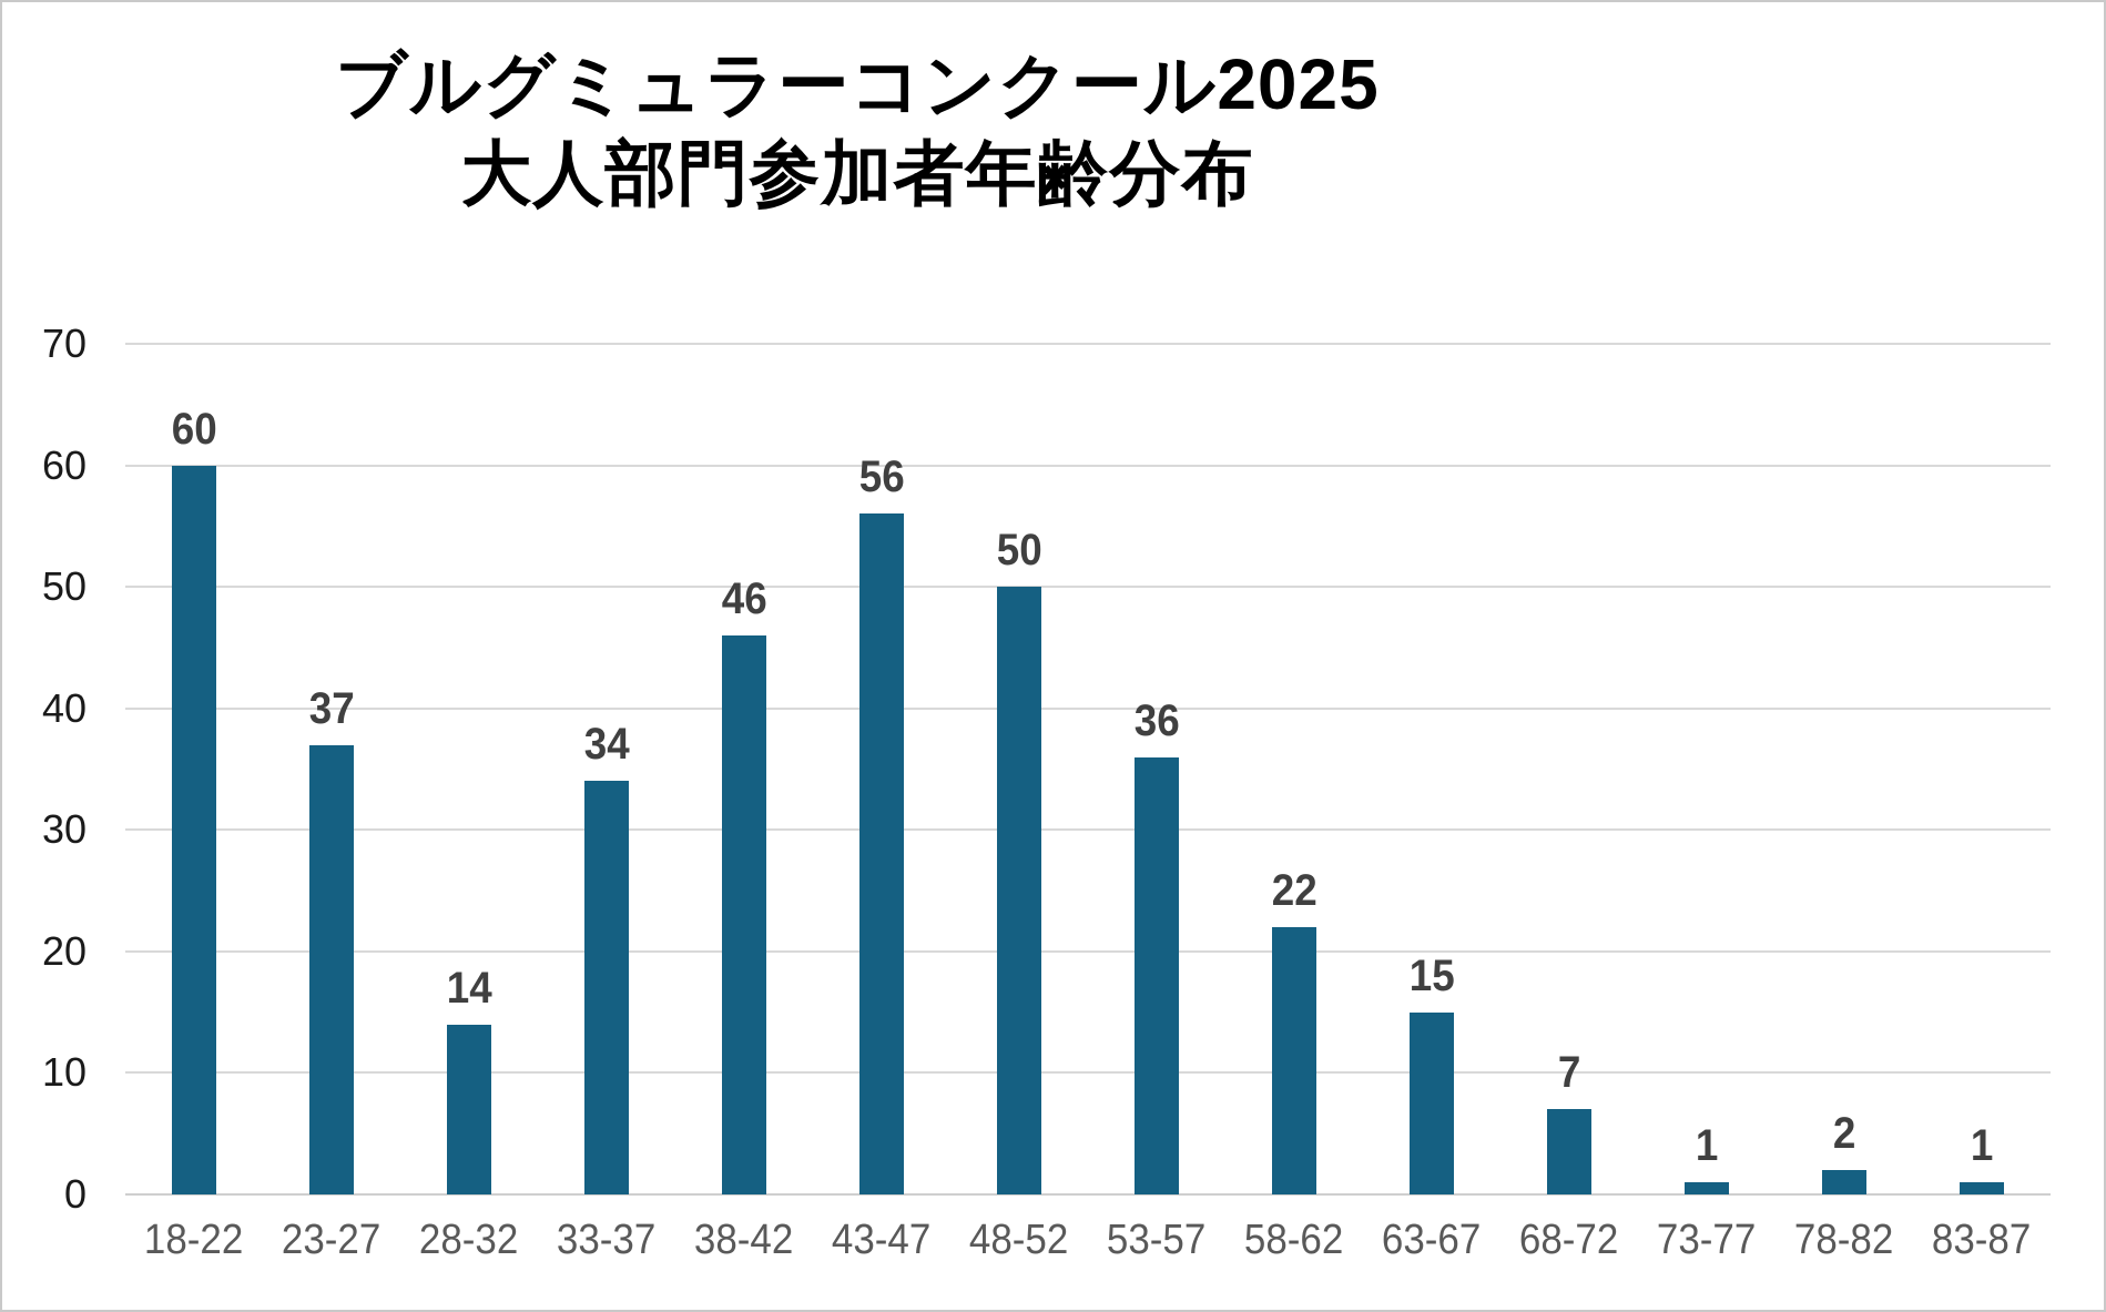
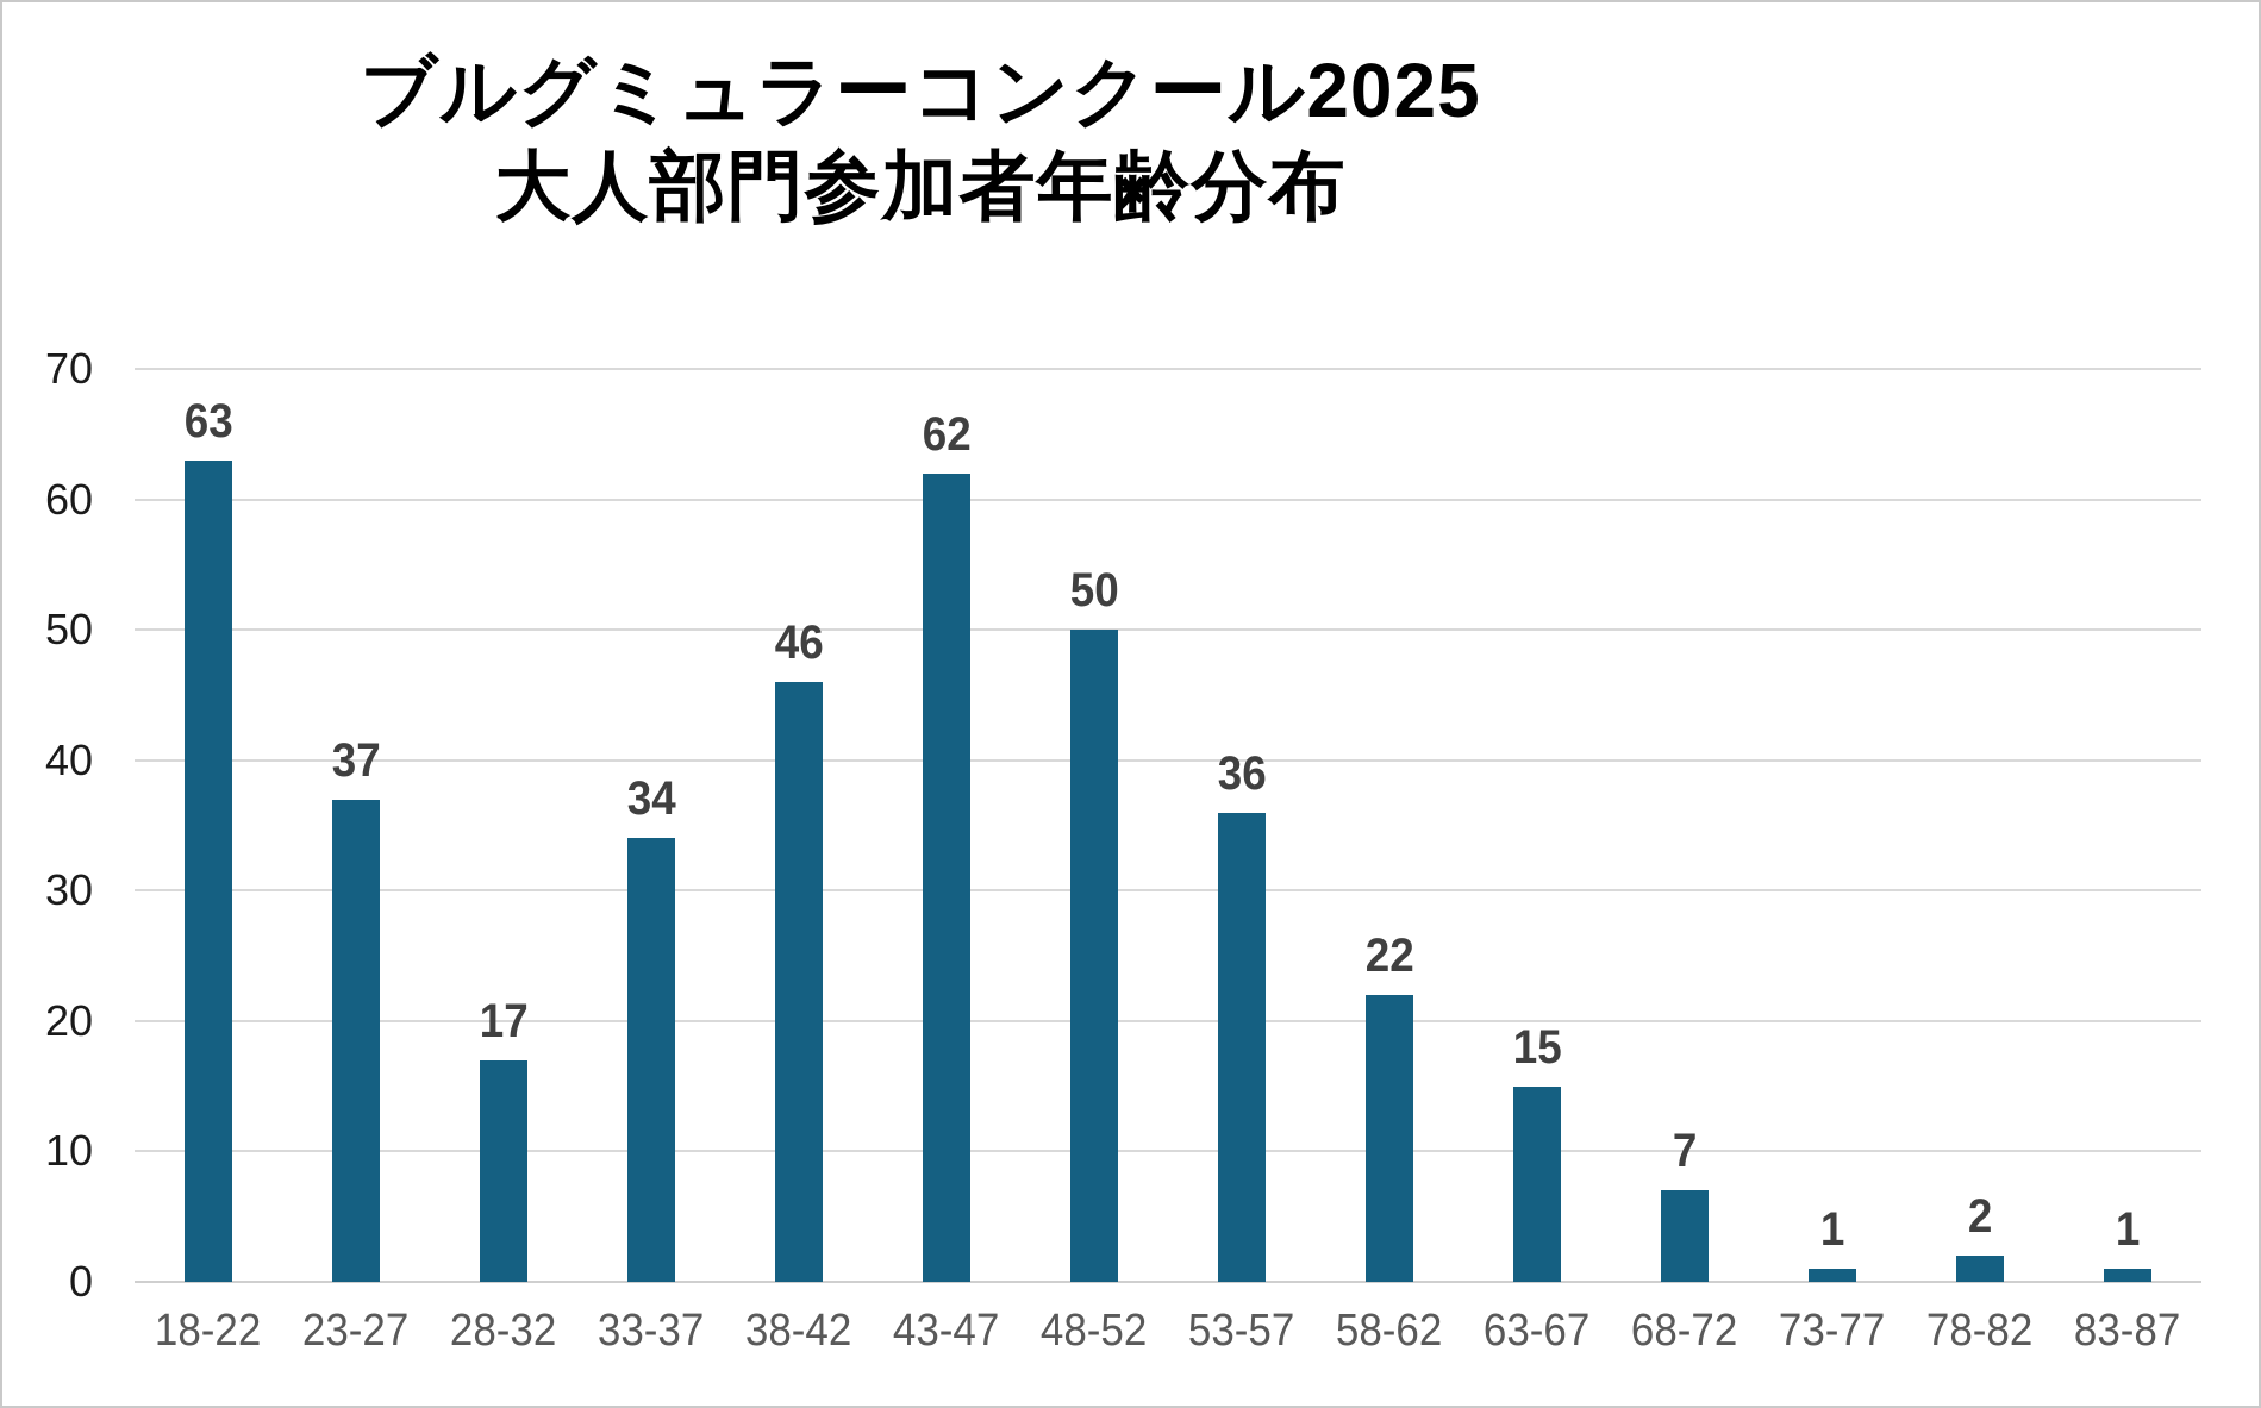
18-22: 60 -> 63
28-32: 14 -> 17
43-47: 56 -> 62
